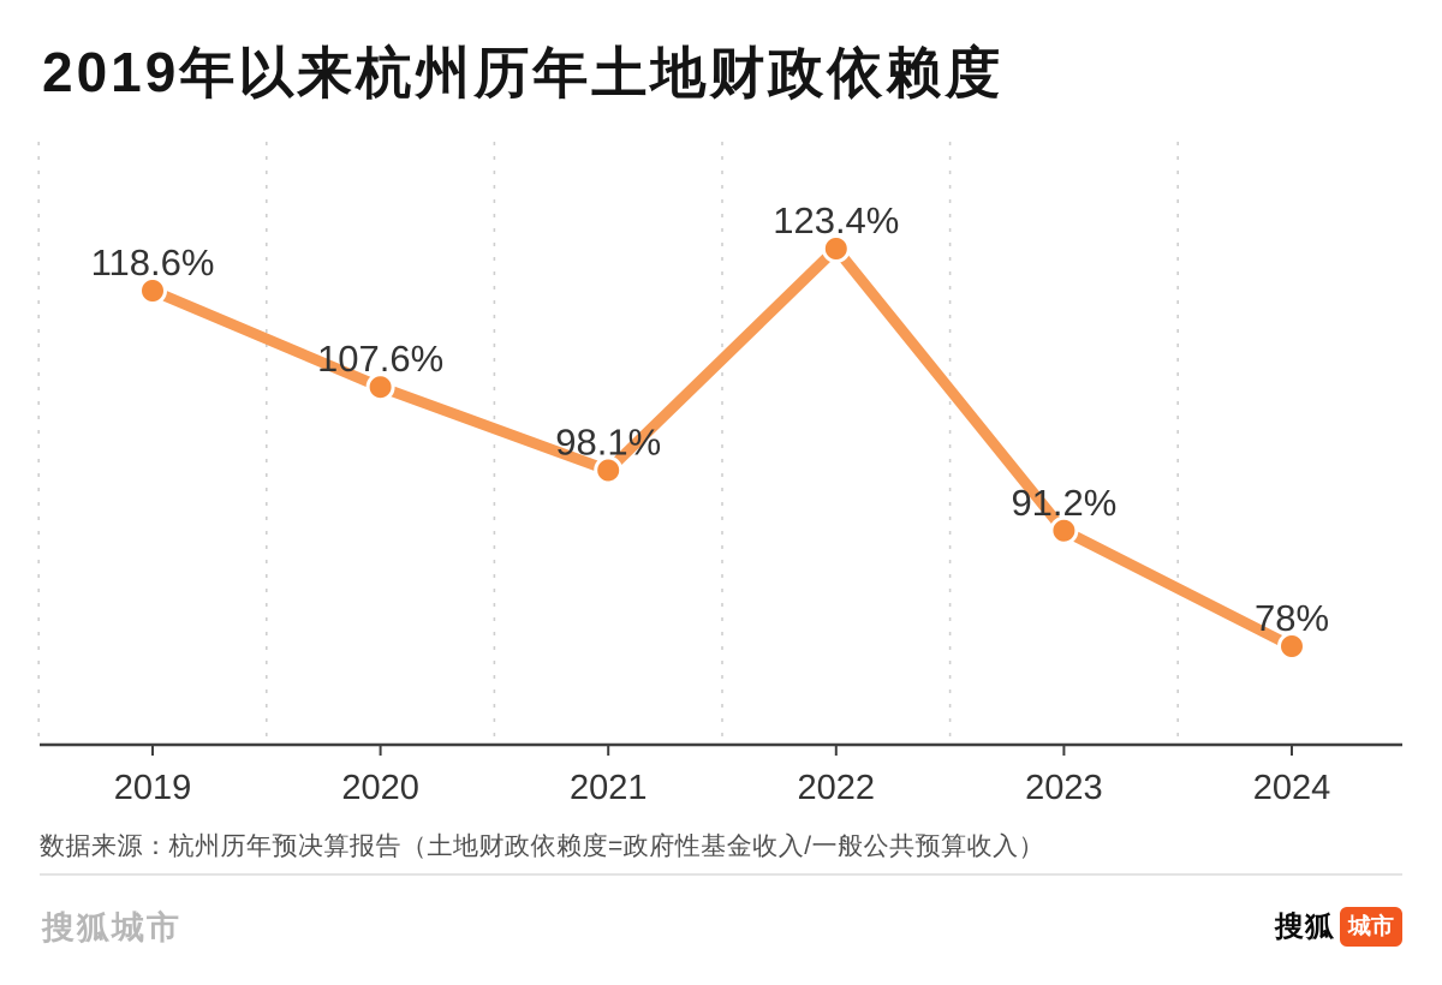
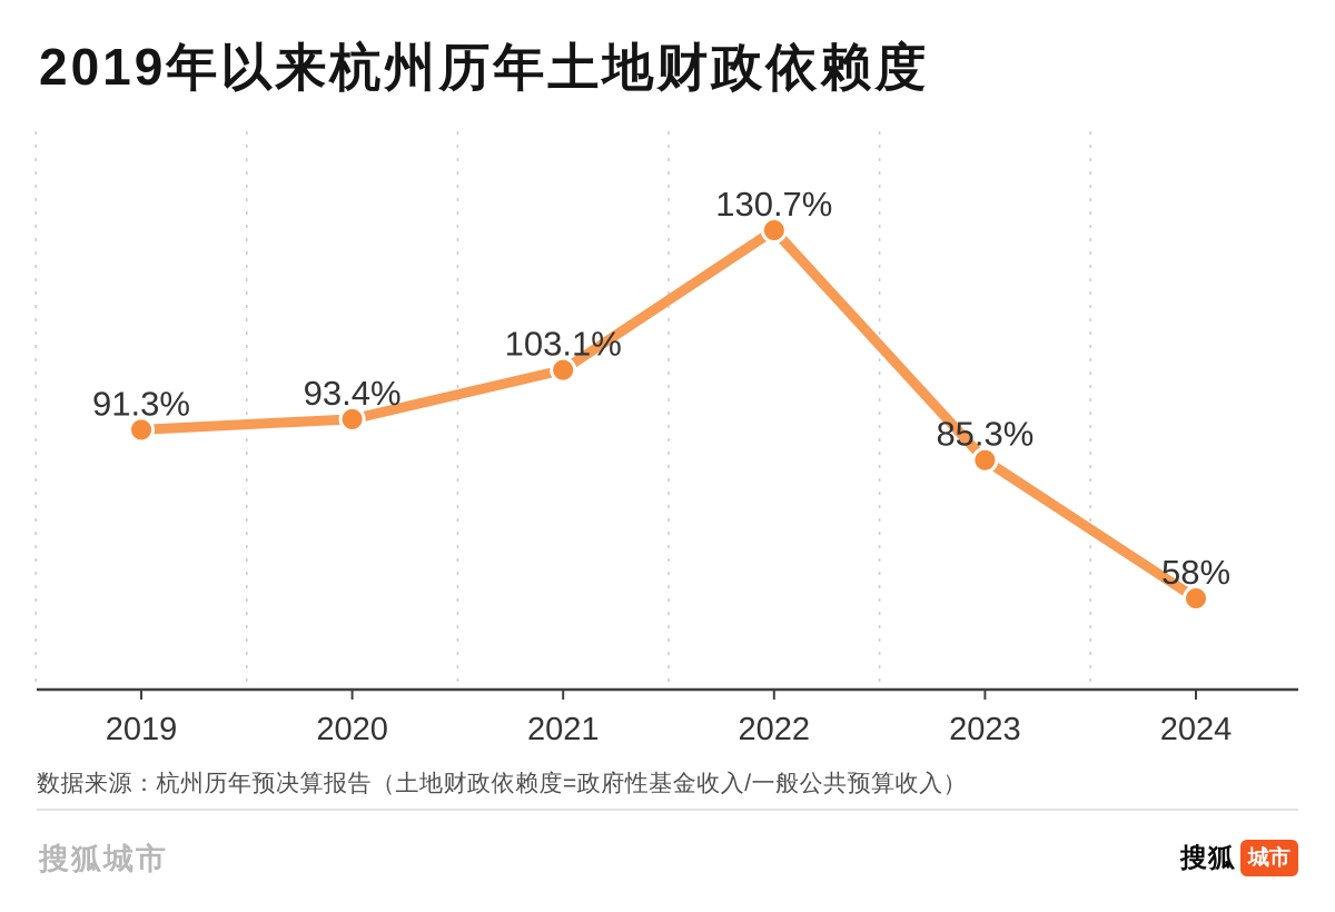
2019: 118.6% -> 91.3%
2020: 107.6% -> 93.4%
2021: 98.1% -> 103.1%
2022: 123.4% -> 130.7%
2023: 91.2% -> 85.3%
2024: 78% -> 58%
